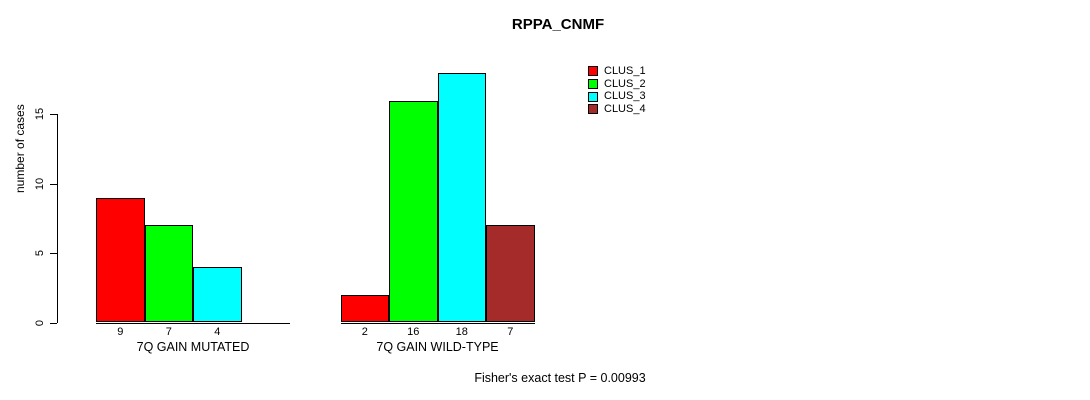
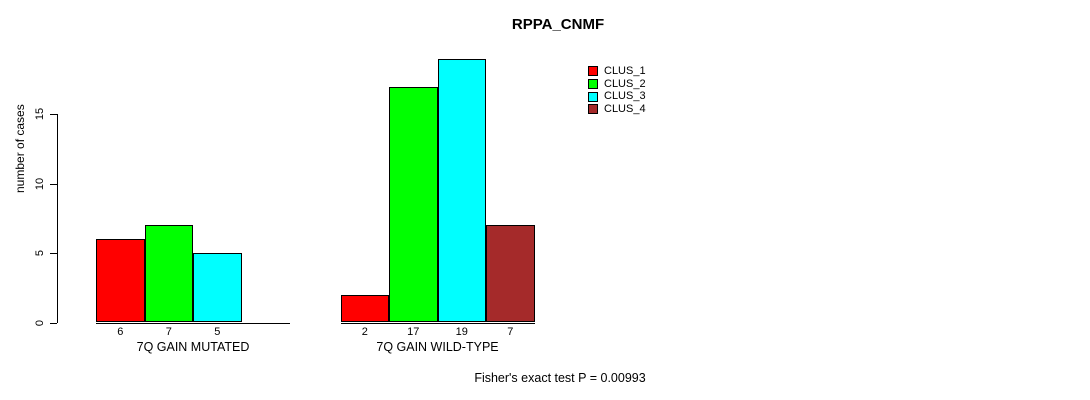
CLUS_1/7Q GAIN MUTATED: 9 -> 6
CLUS_3/7Q GAIN MUTATED: 4 -> 5
CLUS_2/7Q GAIN WILD-TYPE: 16 -> 17
CLUS_3/7Q GAIN WILD-TYPE: 18 -> 19
